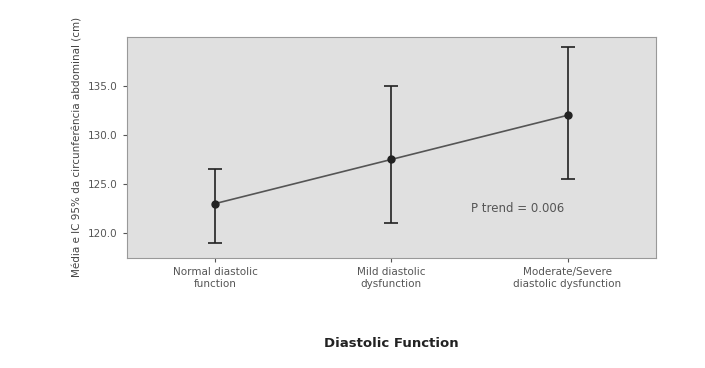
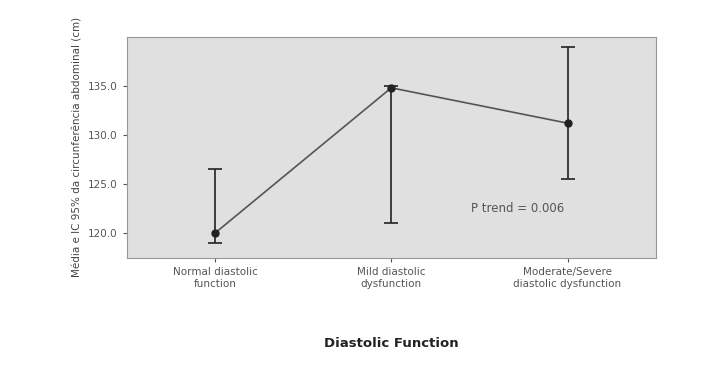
Normal diastolic function: 123.0 -> 120.0
Mild diastolic dysfunction: 127.5 -> 134.8
Moderate/Severe diastolic dysfunction: 132.0 -> 131.2
